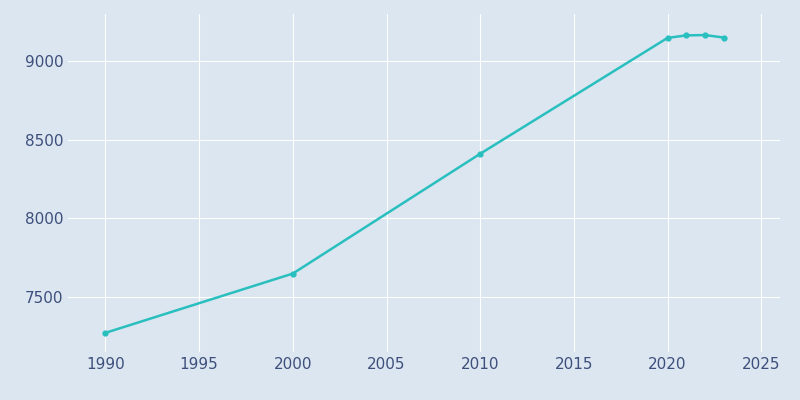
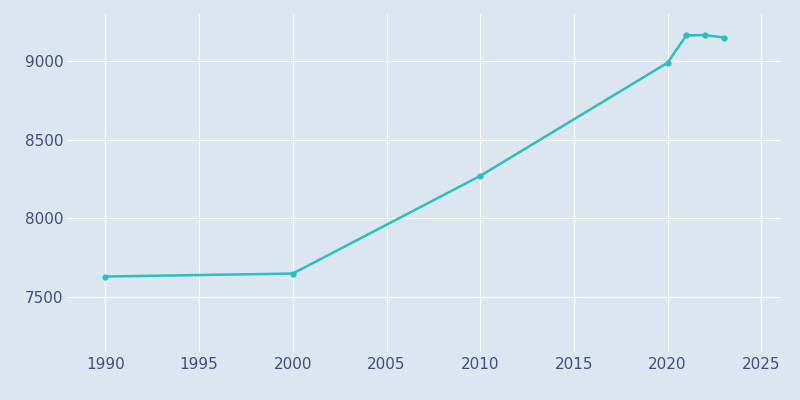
1990: 7270 -> 7630
2010: 8410 -> 8270
2020: 9150 -> 8990
